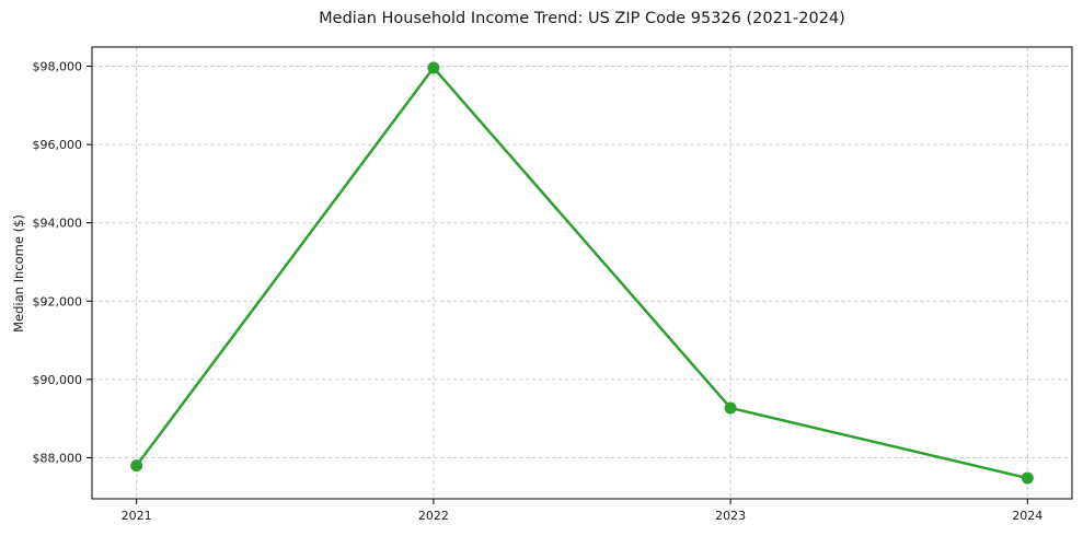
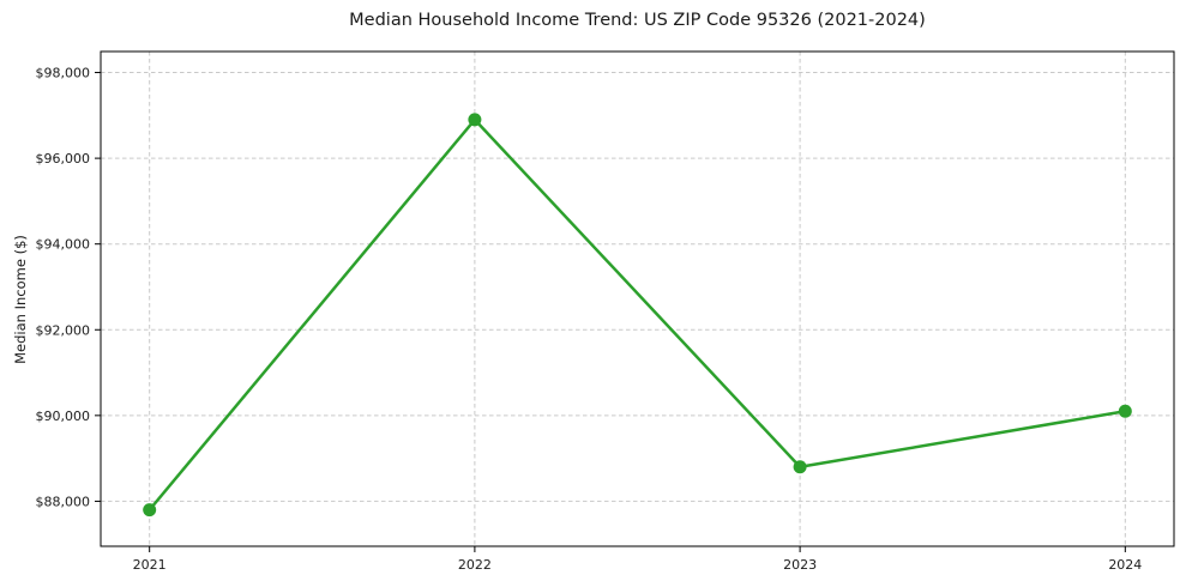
2022: $98000 -> $96900
2023: $89300 -> $88800
2024: $87500 -> $90100
